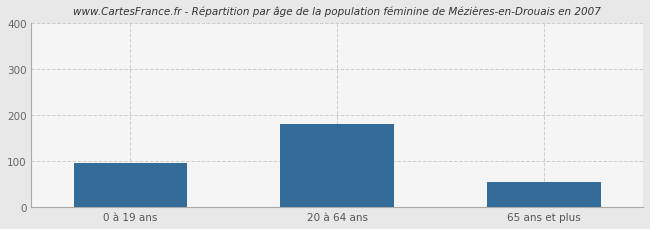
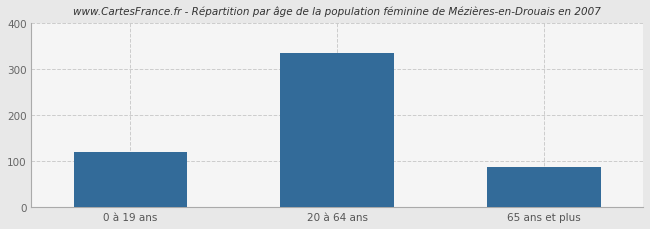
0 à 19 ans: 95 -> 120
20 à 64 ans: 180 -> 335
65 ans et plus: 55 -> 88
